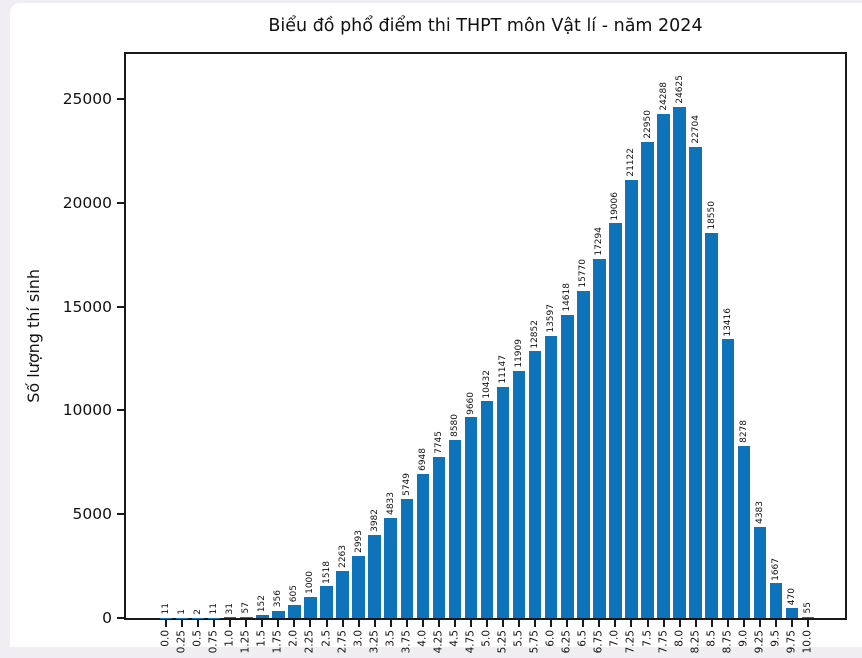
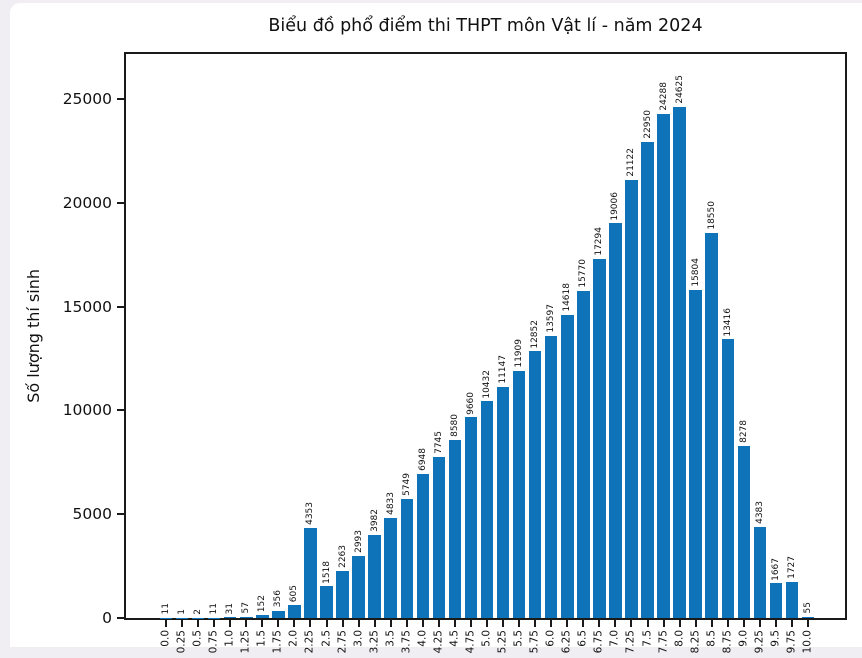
2.25: 1000 -> 4353
8.25: 22704 -> 15804
9.75: 470 -> 1727
